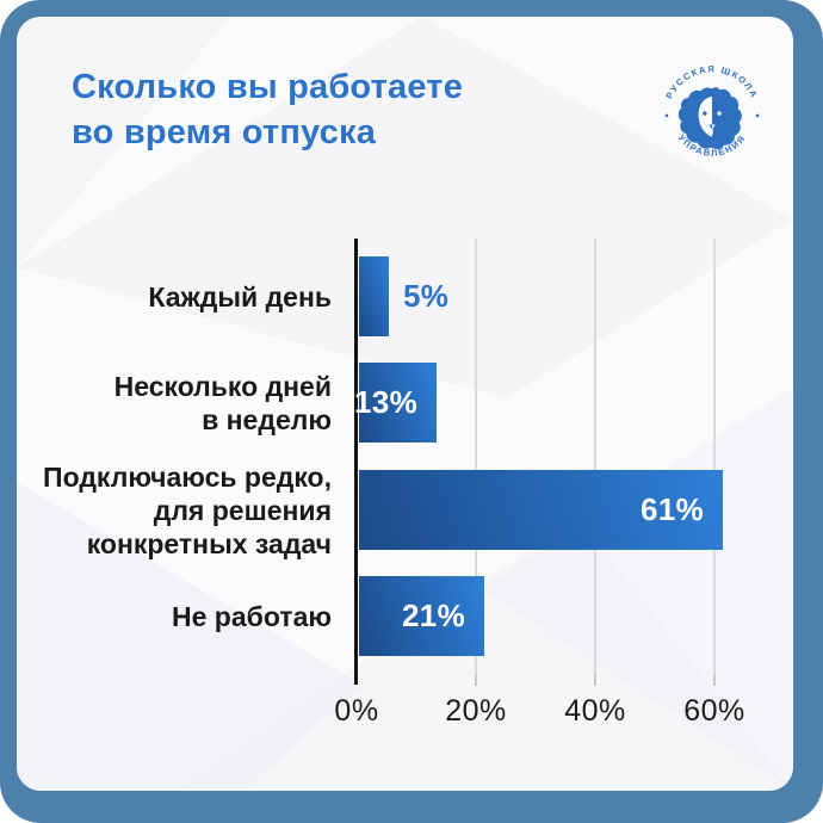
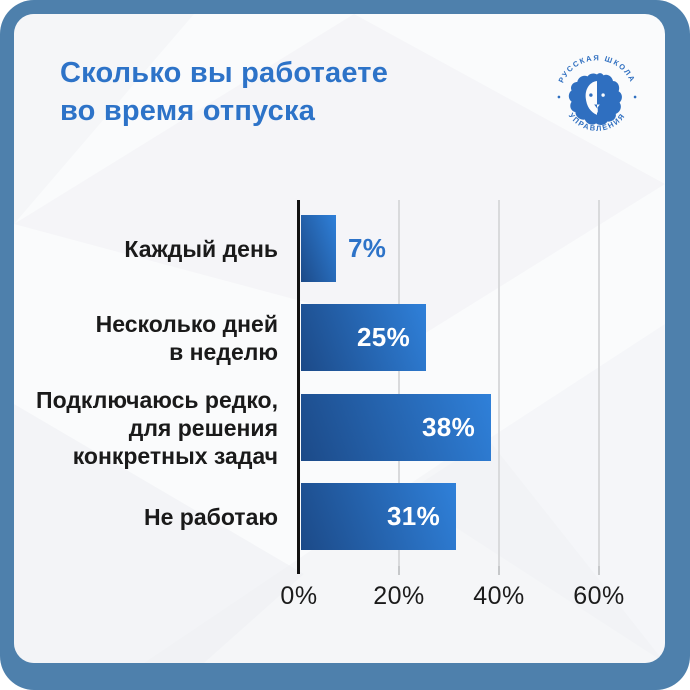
Каждый день: 5% -> 7%
Несколько дней в неделю: 13% -> 25%
Подключаюсь редко, для решения конкретных задач: 61% -> 38%
Не работаю: 21% -> 31%
